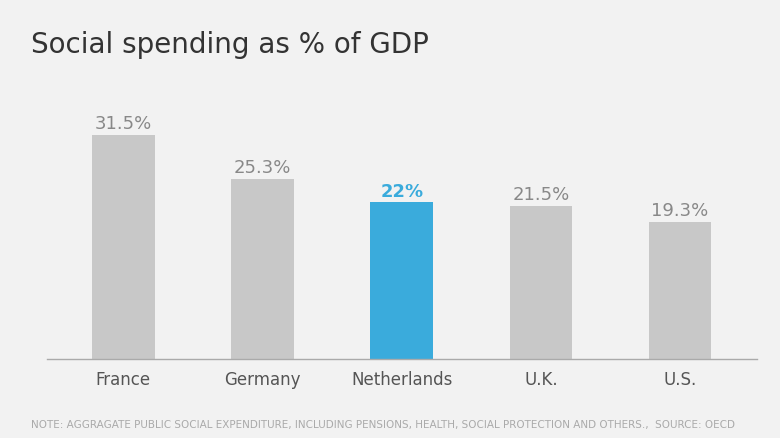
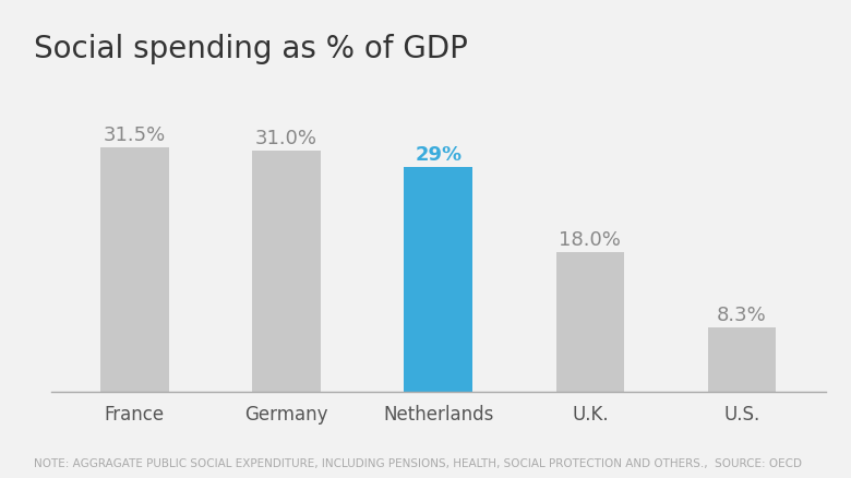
Germany: 25.3% -> 31.0%
Netherlands: 22% -> 29%
U.K.: 21.5% -> 18.0%
U.S.: 19.3% -> 8.3%
